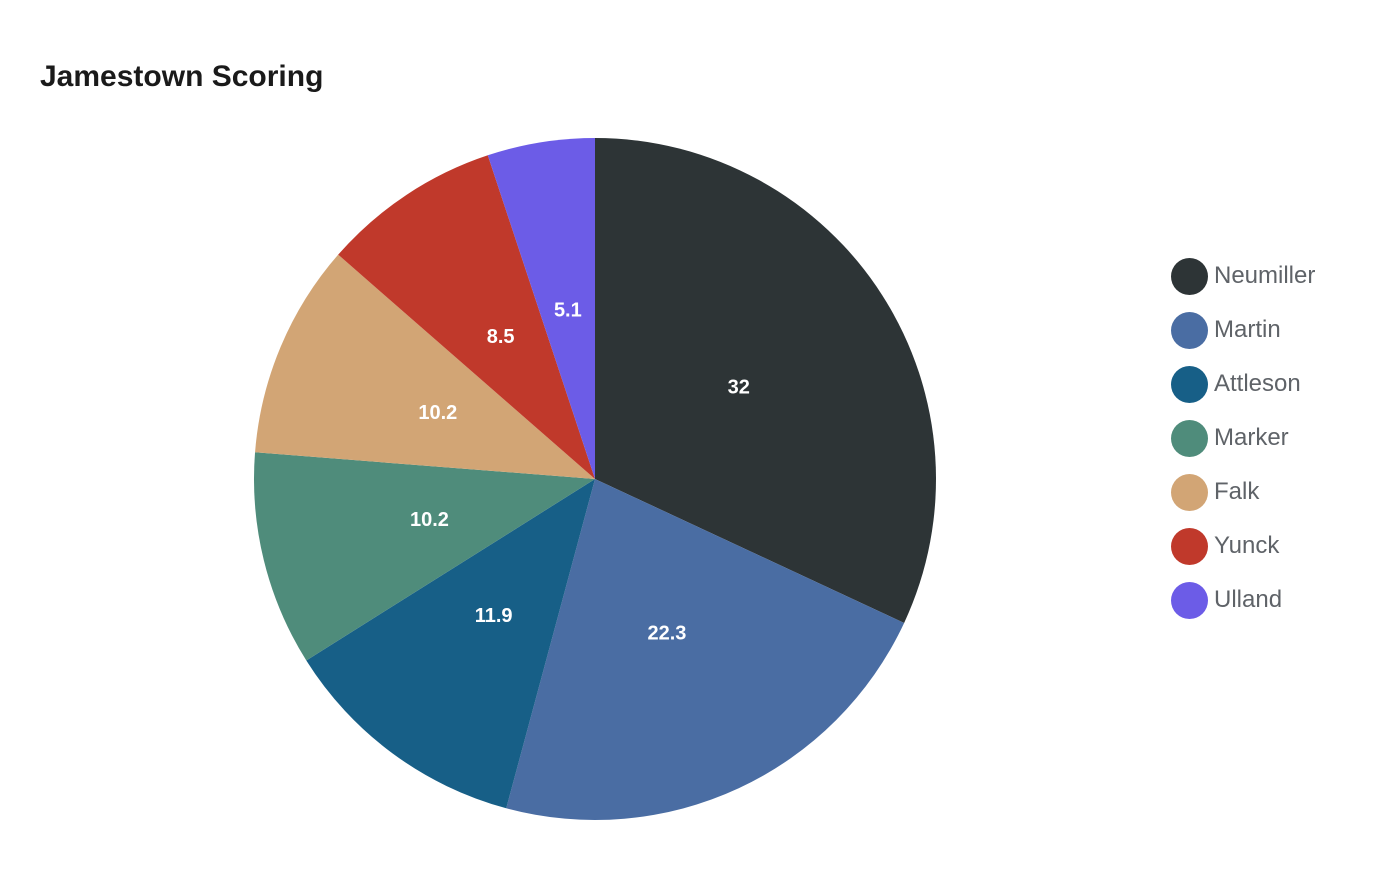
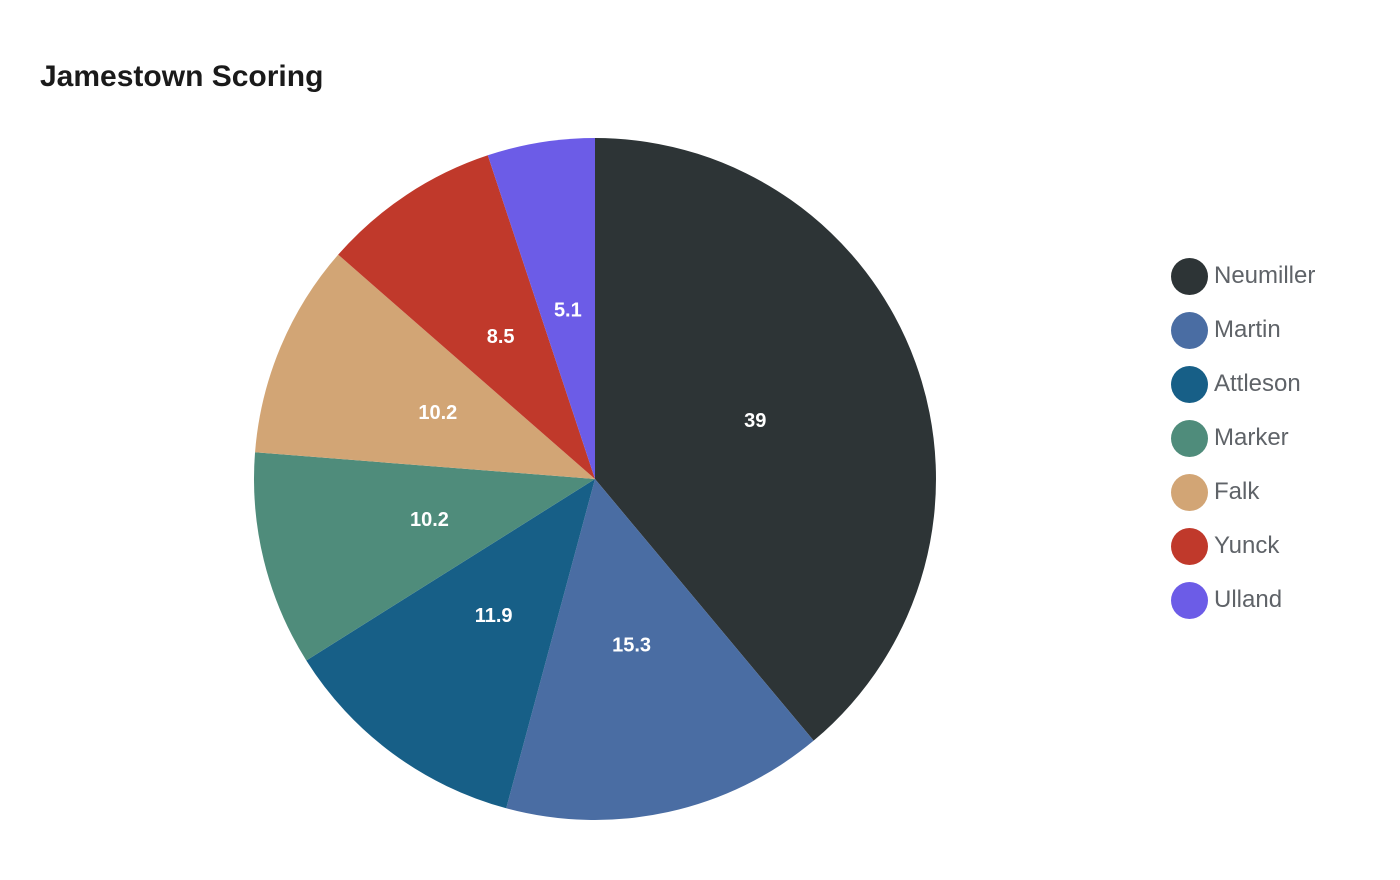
Neumiller: 32 -> 39
Martin: 22.3 -> 15.3
